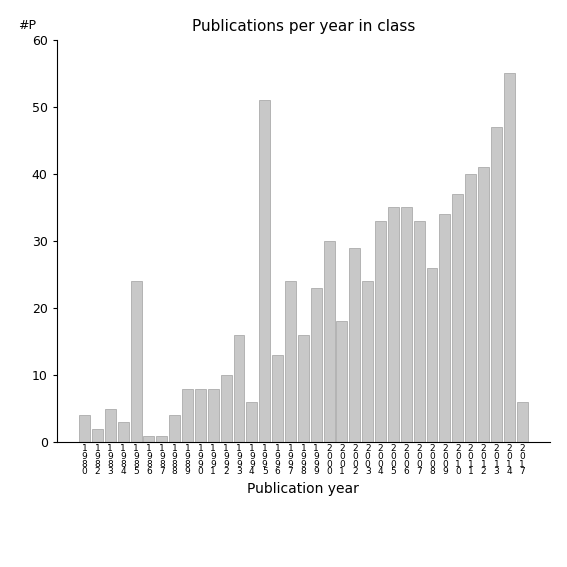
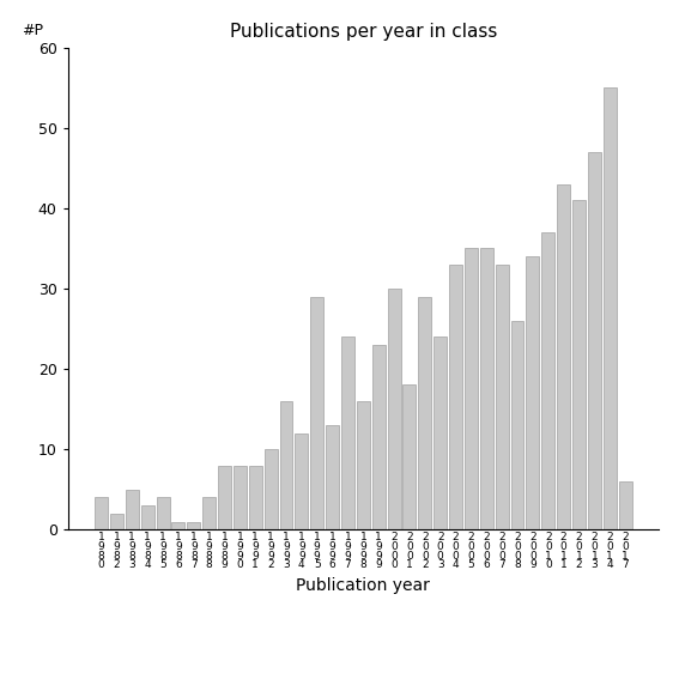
1 9 8 5: 24 -> 4
1 9 9 4: 6 -> 12
1 9 9 5: 51 -> 29
2 0 1 1: 40 -> 43
